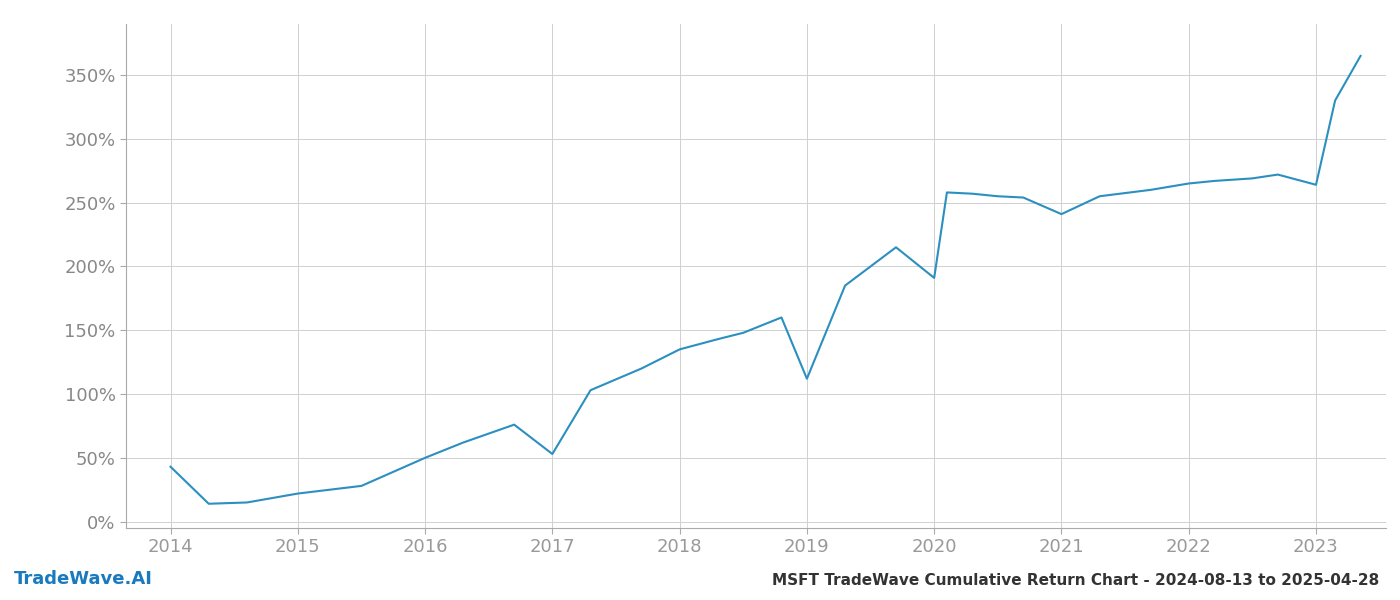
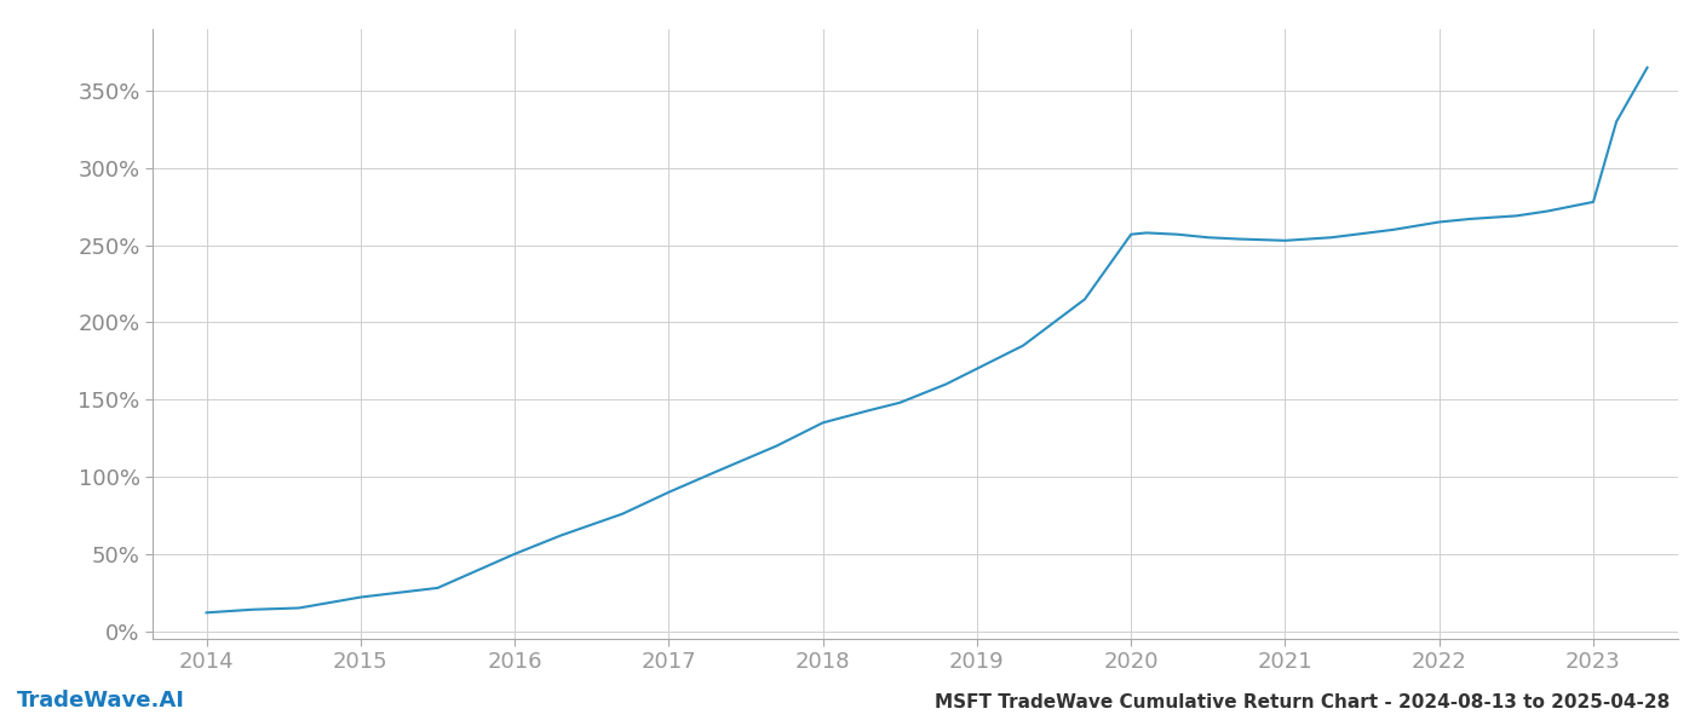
2014: 43% -> 12%
2017: 53% -> 90%
2019: 112% -> 170%
2020: 191% -> 257%
2021: 241% -> 253%
2023: 264% -> 278%
